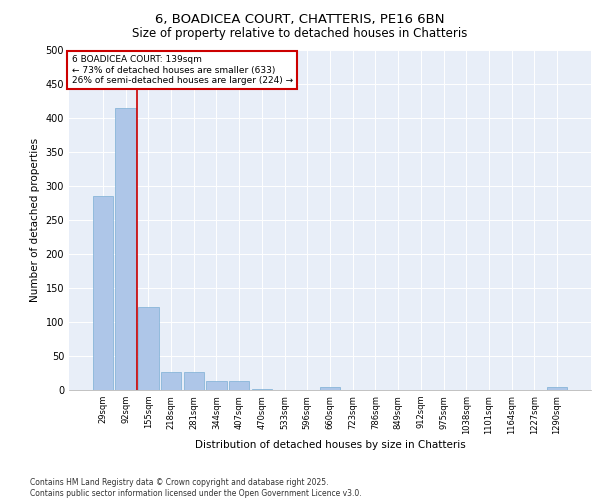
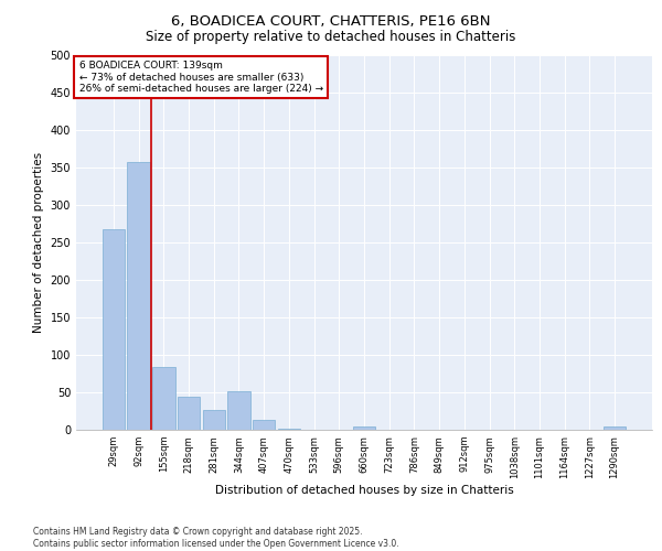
29sqm: 285 -> 268
92sqm: 415 -> 358
155sqm: 122 -> 84
218sqm: 27 -> 44
344sqm: 13 -> 52
